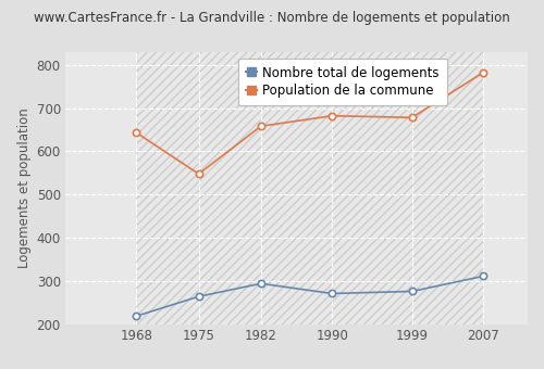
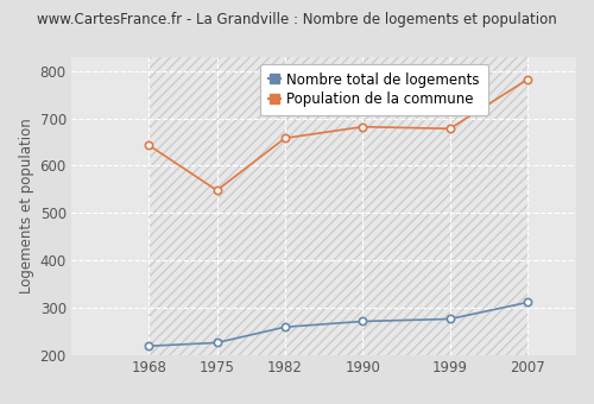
Nombre total de logements/1975: 265 -> 227
Nombre total de logements/1982: 295 -> 260
